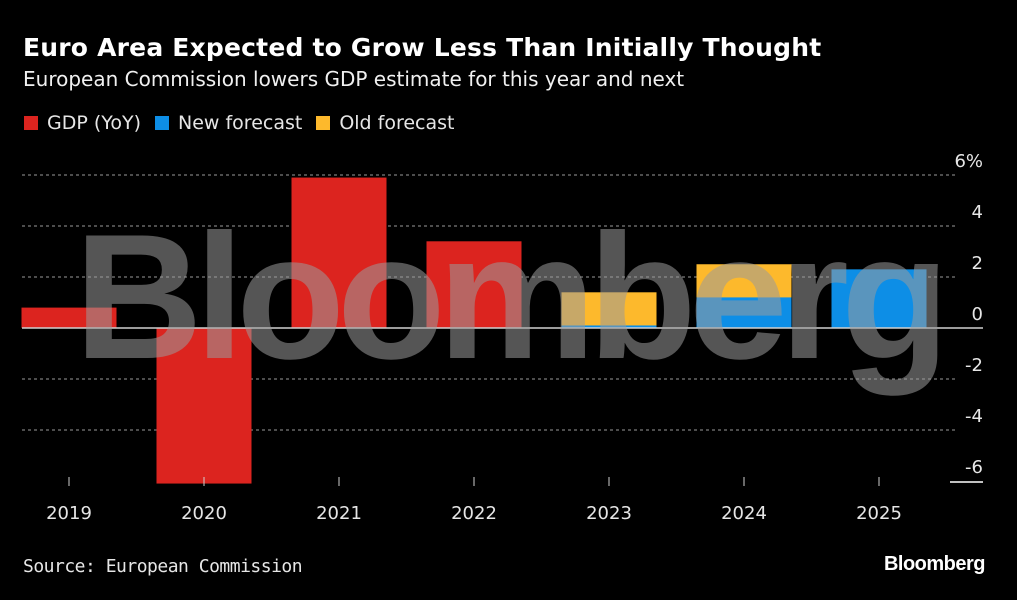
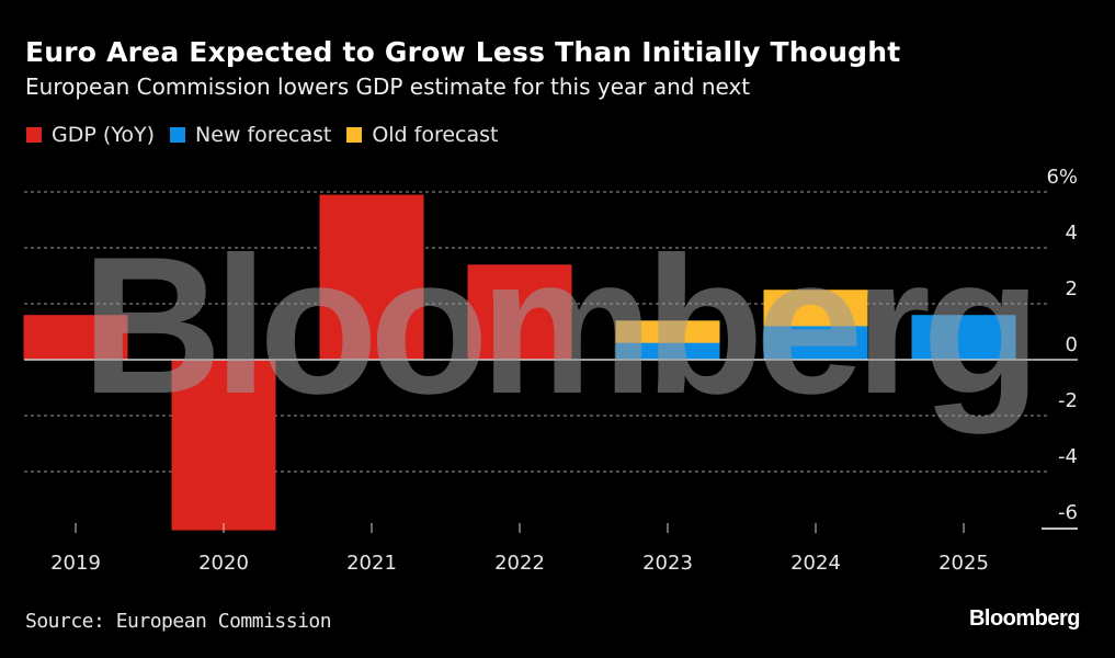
GDP (YoY)/2019: 0.8% -> 1.6%
New forecast/2023: 0.1% -> 0.6%
New forecast/2025: 2.3% -> 1.6%
